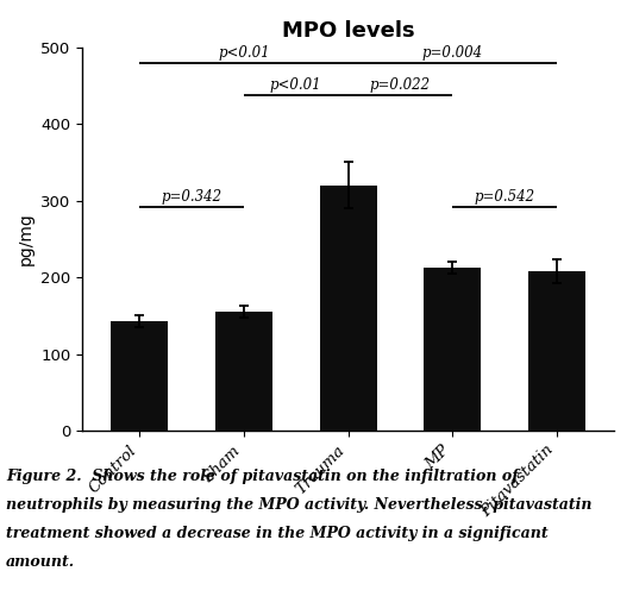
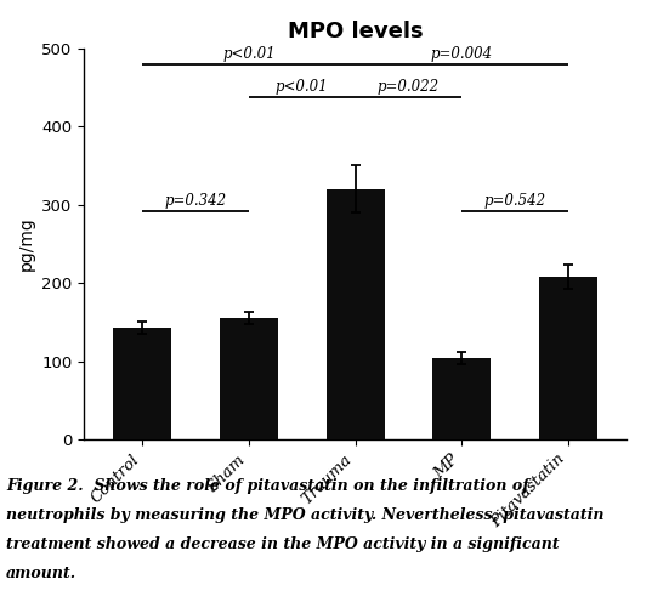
MP: 213 -> 104
